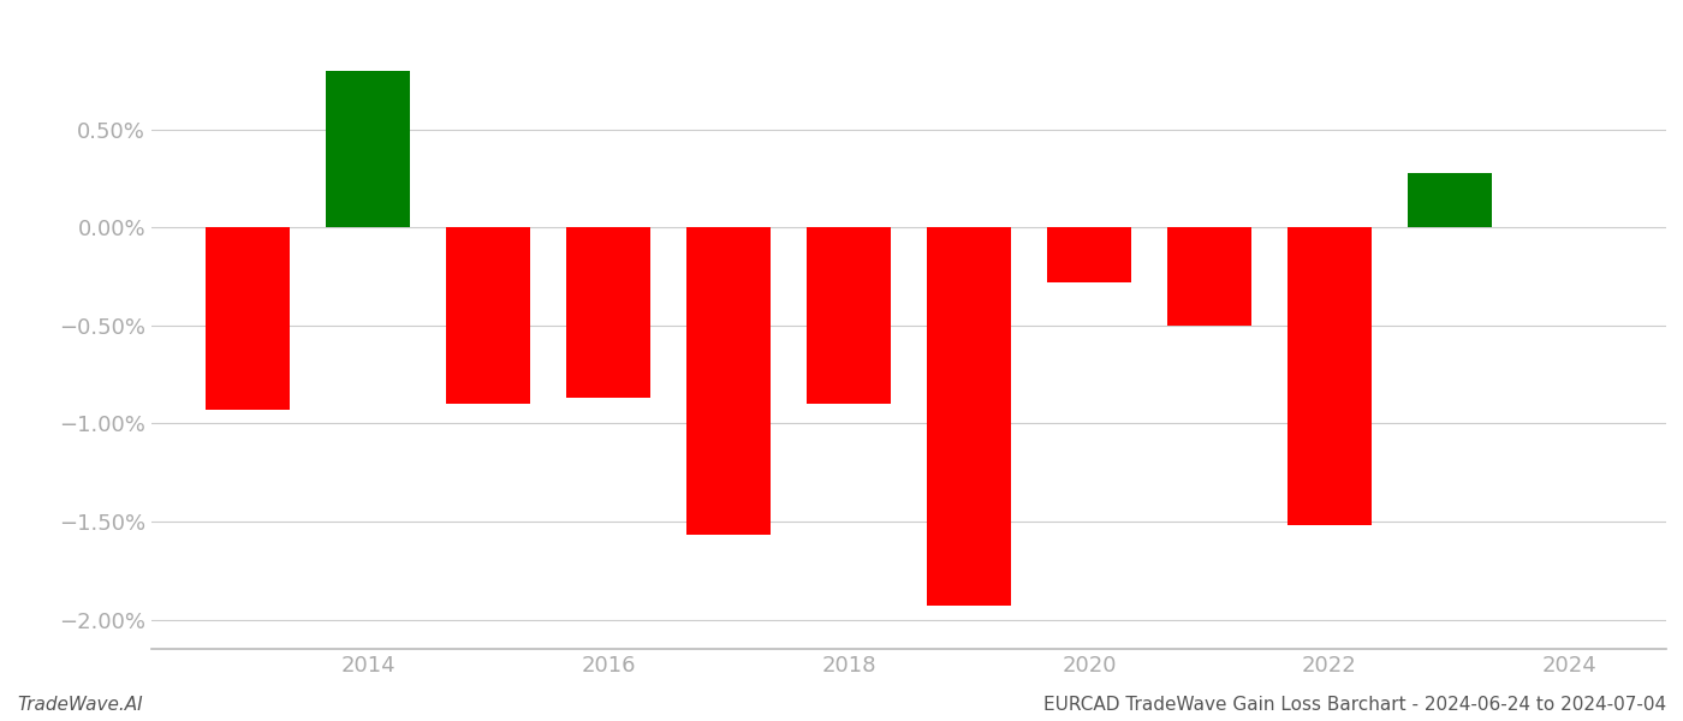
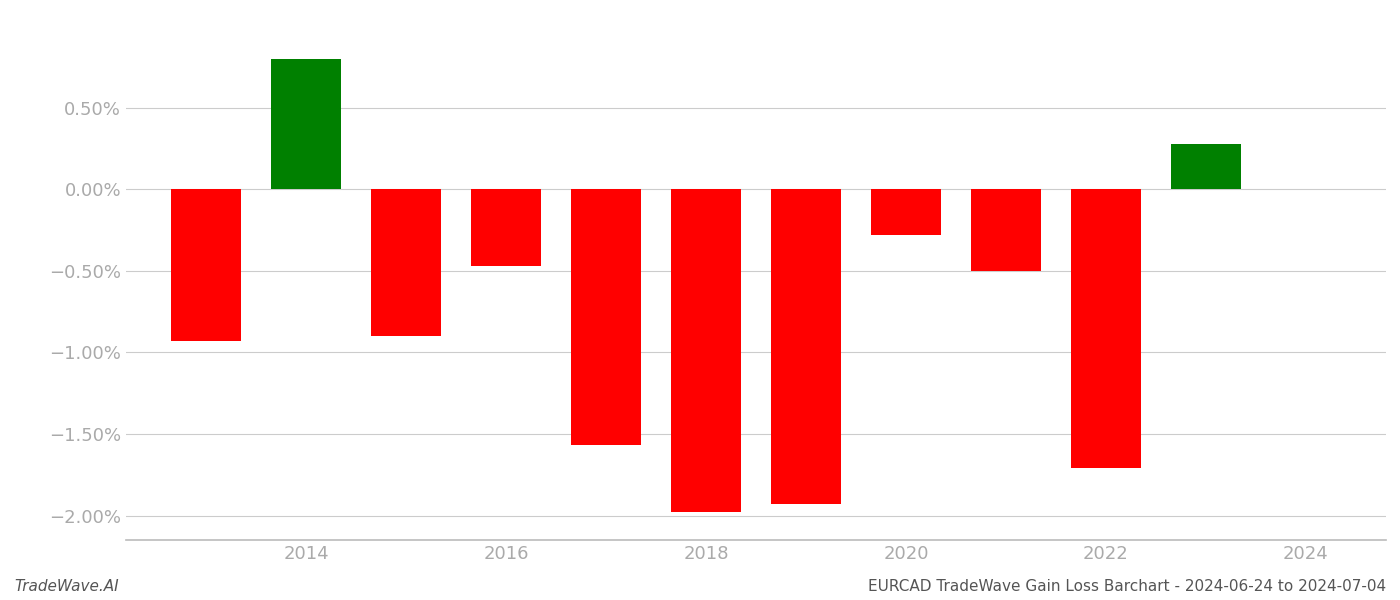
2016: -0.87% -> -0.47%
2018: -0.90% -> -1.98%
2022: -1.52% -> -1.71%
